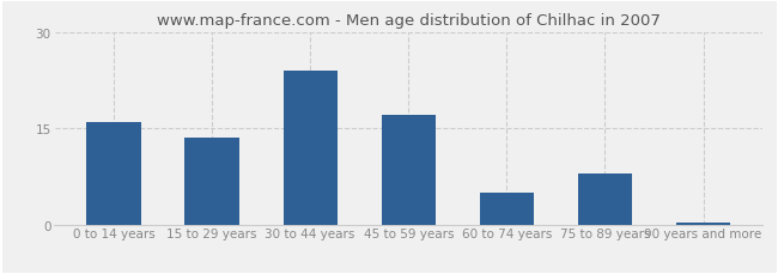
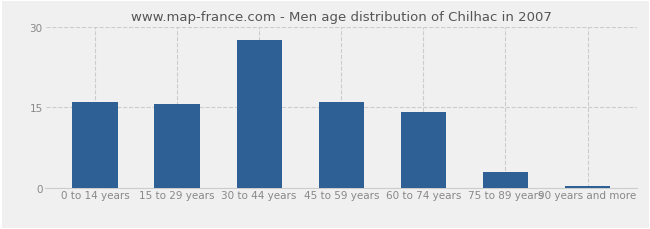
15 to 29 years: 13.6 -> 15.5
30 to 44 years: 24.0 -> 27.5
45 to 59 years: 17.0 -> 16.0
60 to 74 years: 5.0 -> 14.0
75 to 89 years: 8.0 -> 3.0
